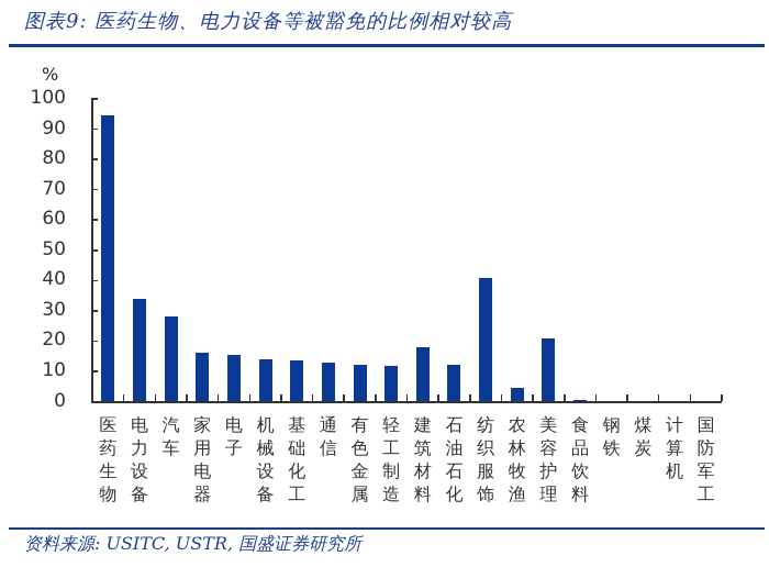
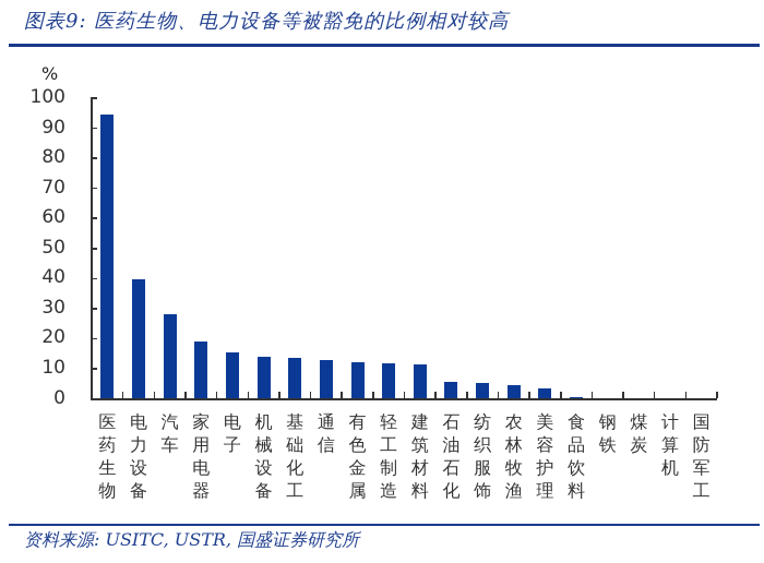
电力设备: 34 -> 40
家用电器: 16 -> 19
建筑材料: 18 -> 11
石油石化: 12 -> 6
纺织服饰: 41 -> 5
美容护理: 21 -> 3
